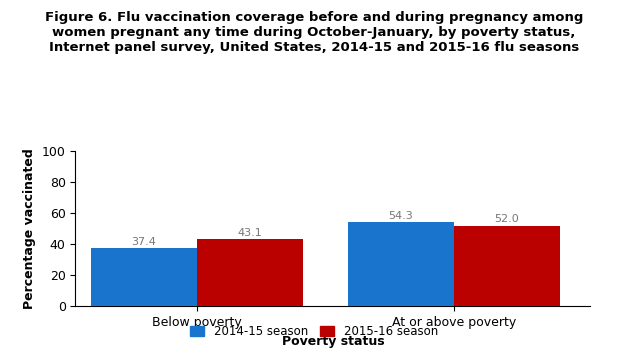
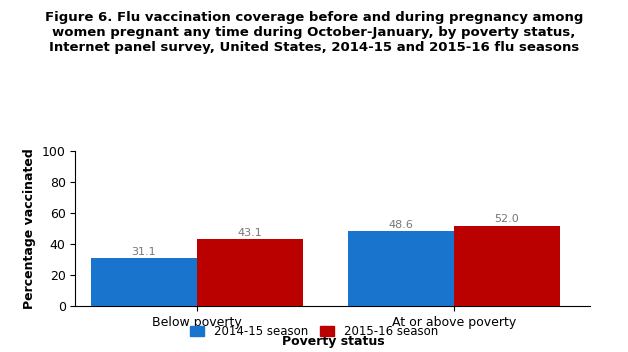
2014-15 season/Below poverty: 37.4 -> 31.1
2014-15 season/At or above poverty: 54.3 -> 48.6
